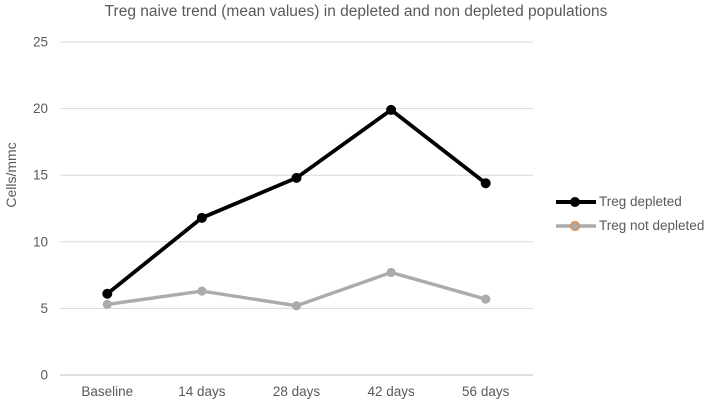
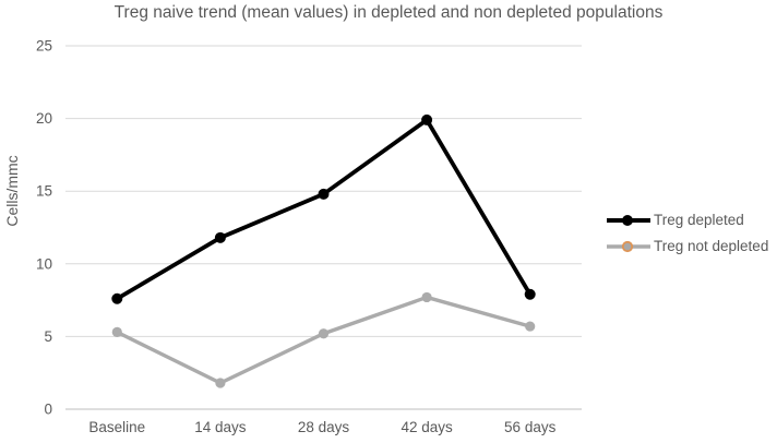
Treg depleted/Baseline: 6.1 -> 7.6
Treg not depleted/14 days: 6.3 -> 1.8
Treg depleted/56 days: 14.4 -> 7.9
